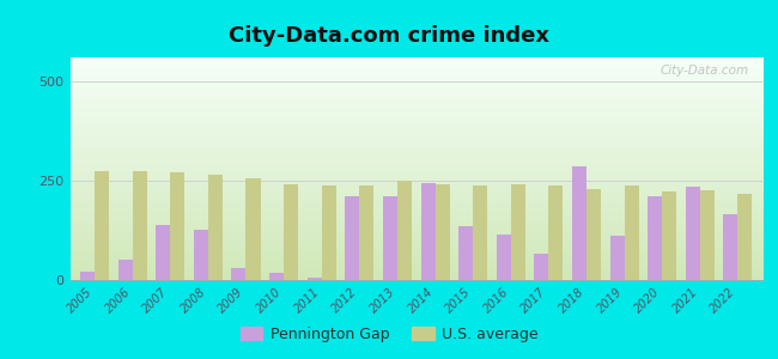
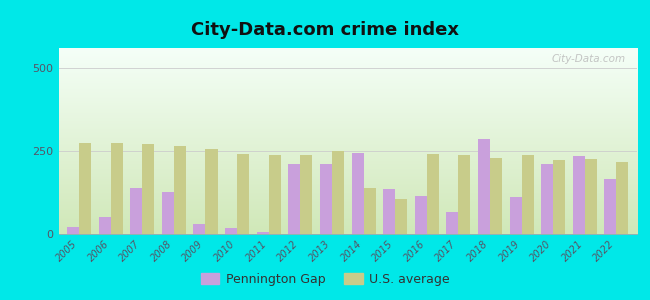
U.S. average/2014: 242 -> 140
U.S. average/2015: 238 -> 105
